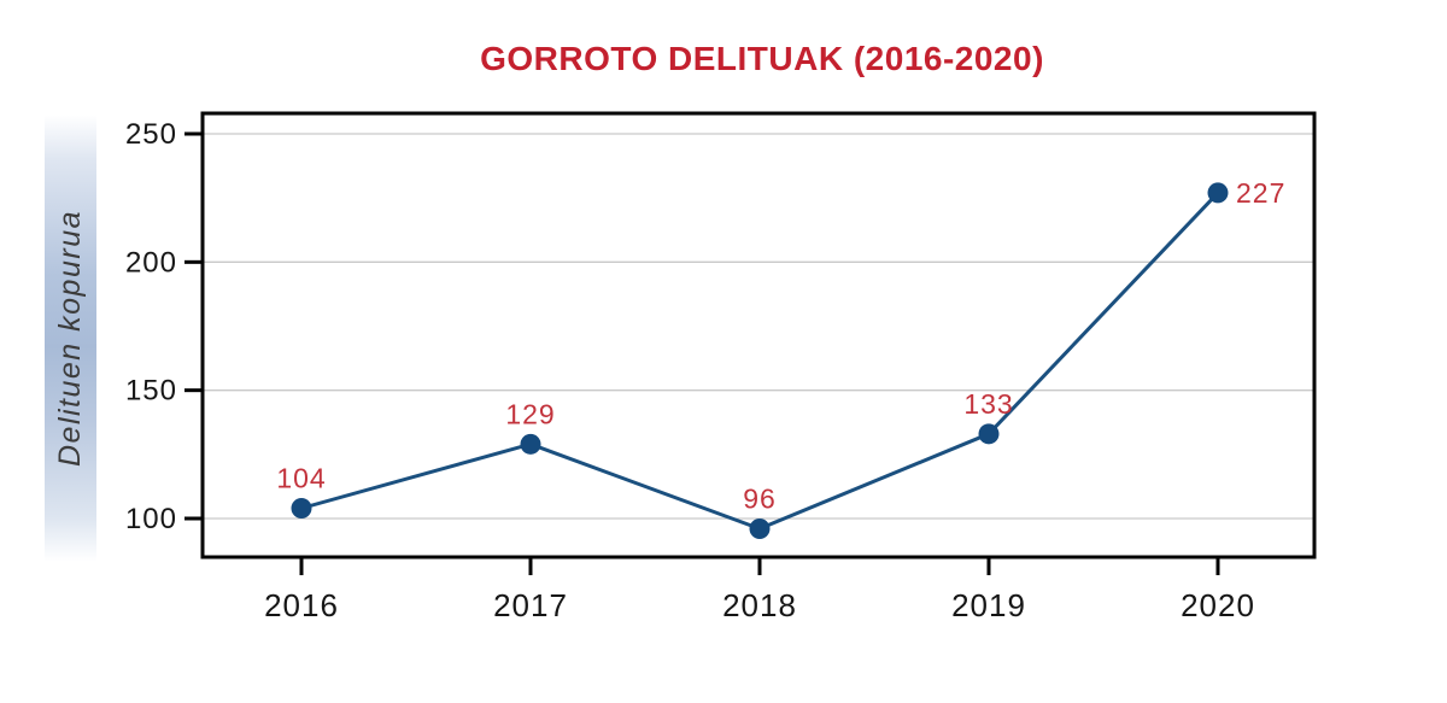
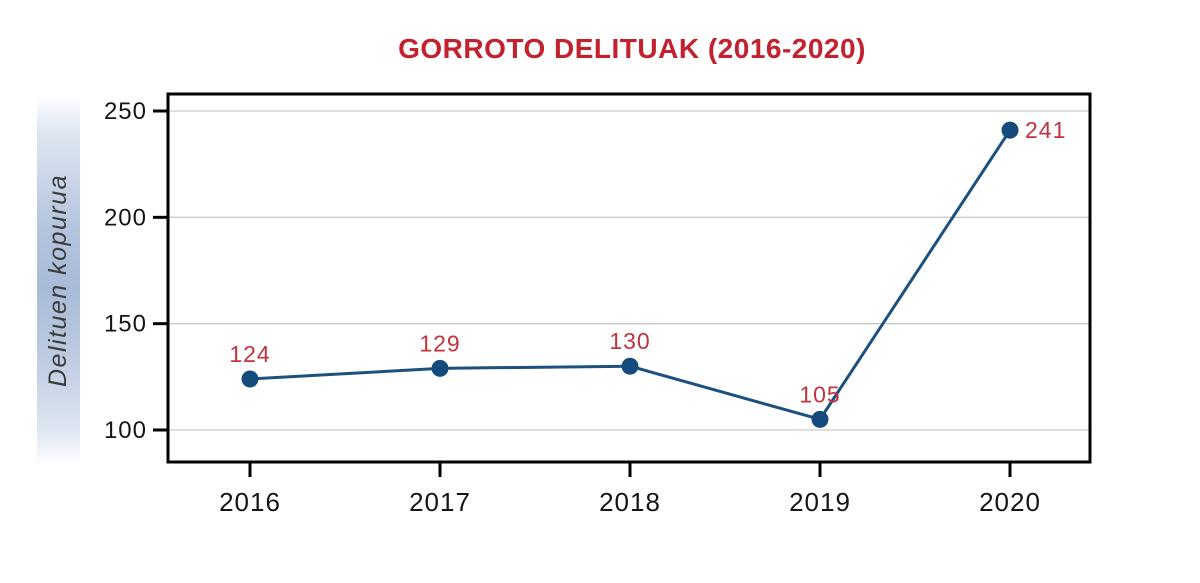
2016: 104 -> 124
2018: 96 -> 130
2019: 133 -> 105
2020: 227 -> 241
